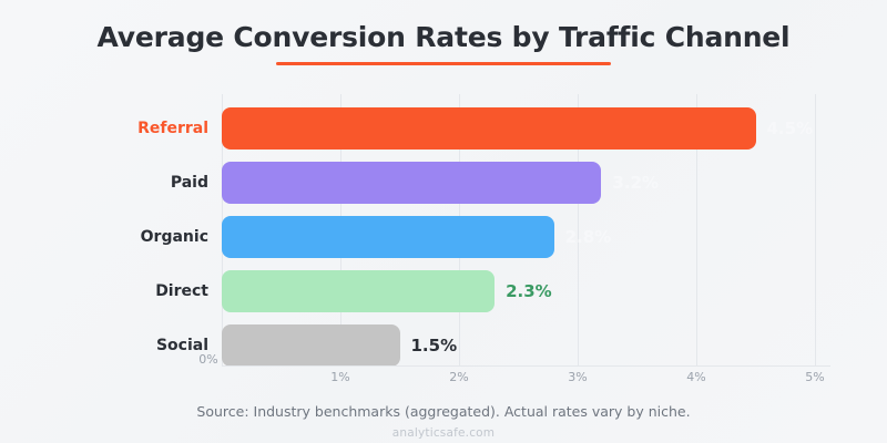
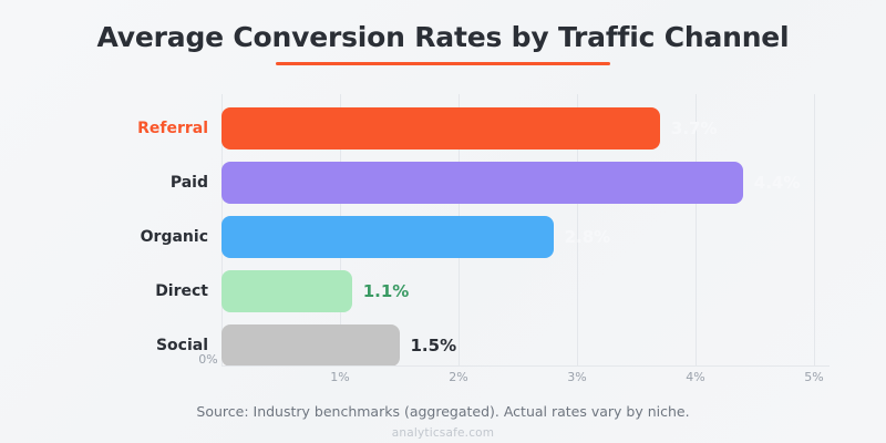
Referral: 4.5% -> 3.7%
Paid: 3.2% -> 4.4%
Direct: 2.3% -> 1.1%
